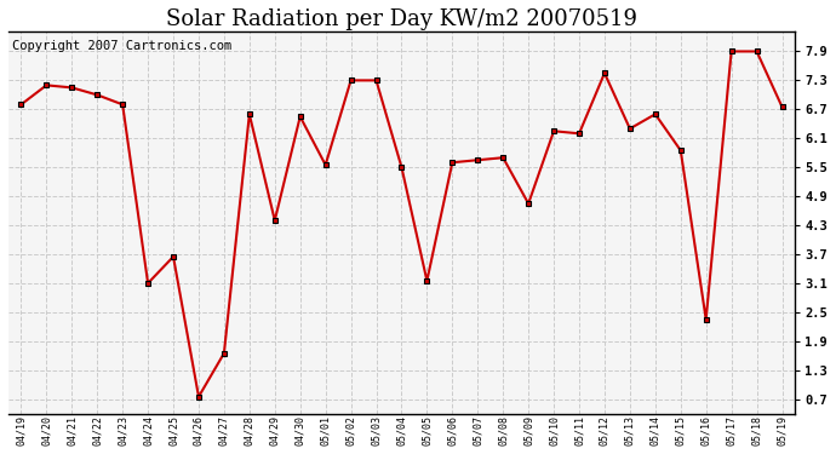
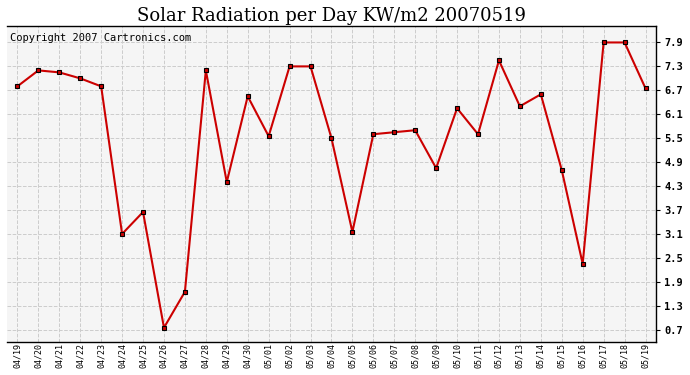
04/28: 6.60 -> 7.20
05/11: 6.20 -> 5.60
05/15: 5.85 -> 4.70
